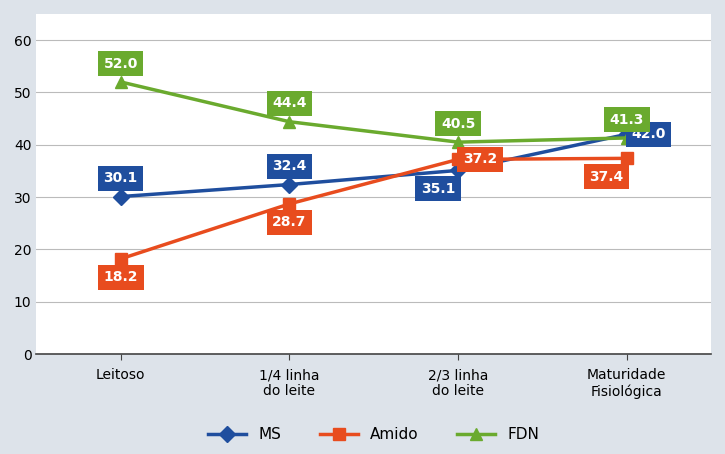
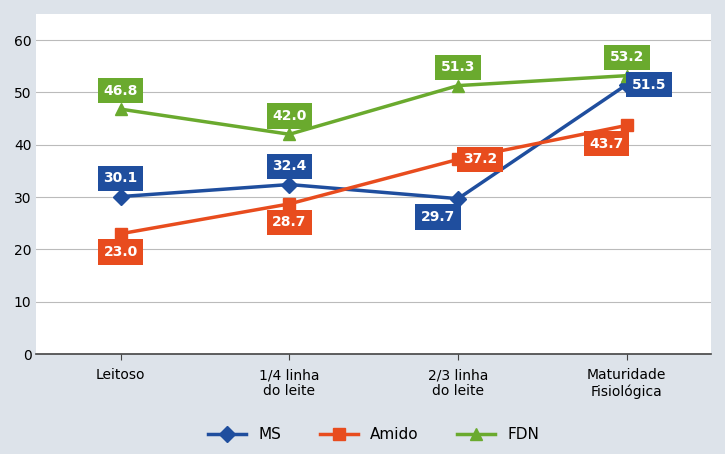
Amido/Leitoso: 18.2 -> 23.0
FDN/Leitoso: 52.0 -> 46.8
FDN/1/4 linha do leite: 44.4 -> 42.0
MS/2/3 linha do leite: 35.1 -> 29.7
FDN/2/3 linha do leite: 40.5 -> 51.3
MS/Maturidade Fisiológica: 42.0 -> 51.5
Amido/Maturidade Fisiológica: 37.4 -> 43.7
FDN/Maturidade Fisiológica: 41.3 -> 53.2
